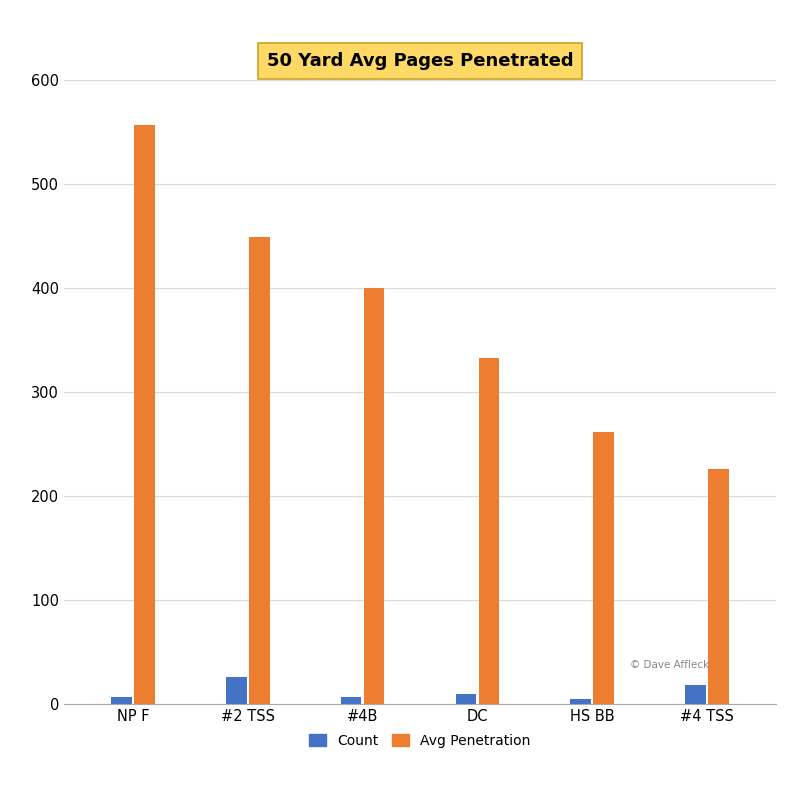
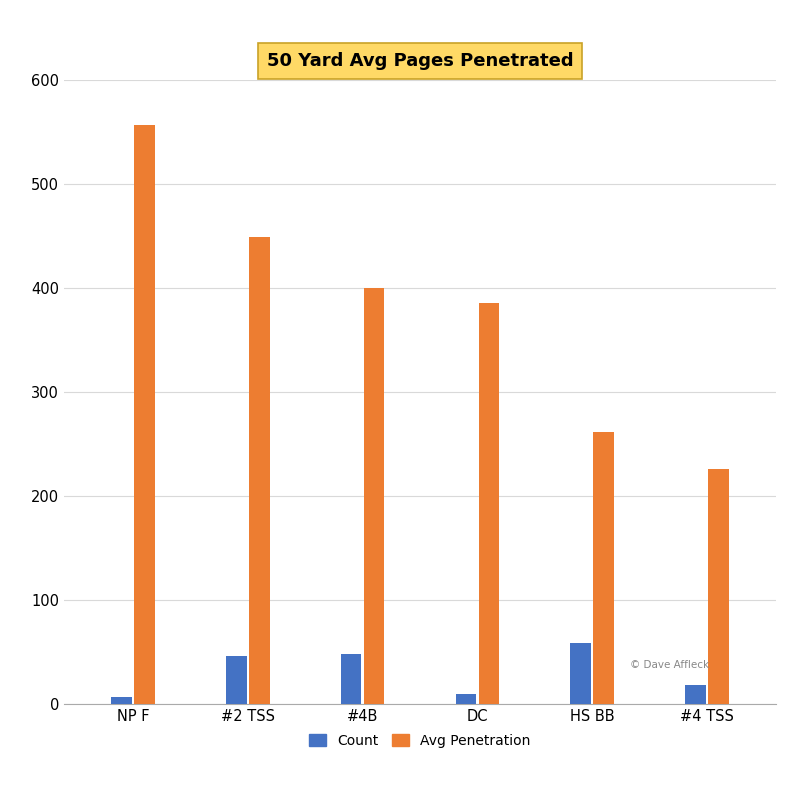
Count/#2 TSS: 26 -> 46
Count/#4B: 7 -> 48
Avg Penetration/DC: 333 -> 386
Count/HS BB: 5 -> 59
